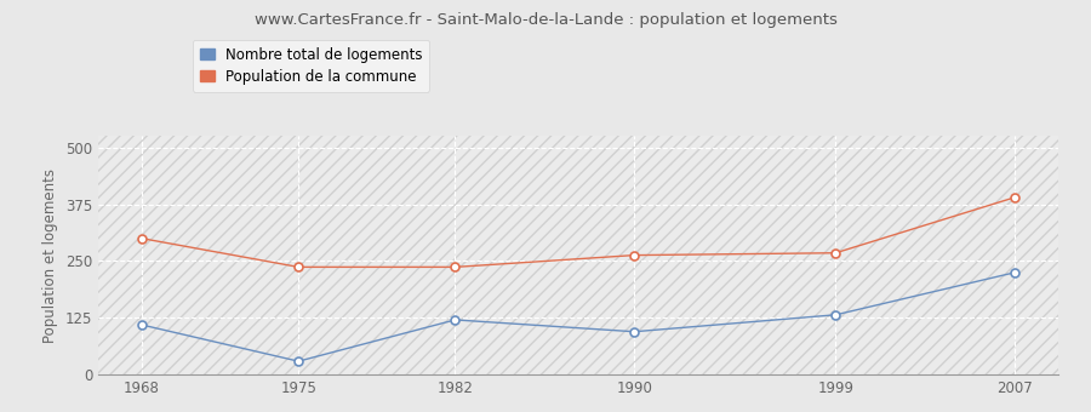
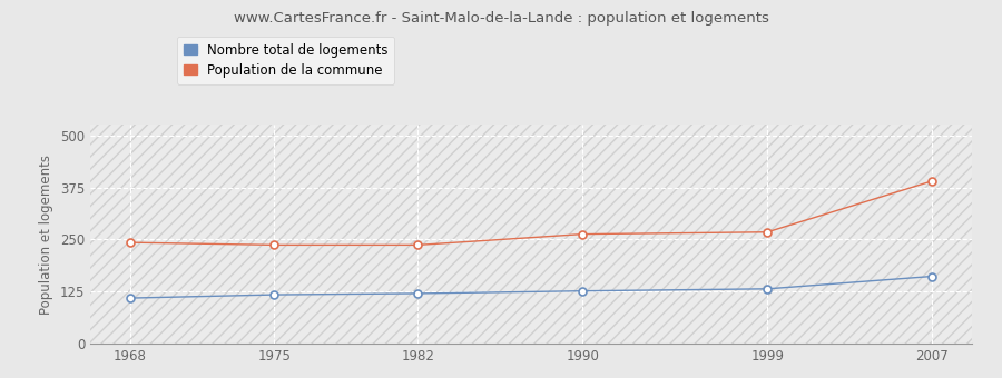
Population de la commune/1968: 300 -> 243
Nombre total de logements/1975: 30 -> 118
Nombre total de logements/1990: 95 -> 127
Nombre total de logements/2007: 225 -> 162
